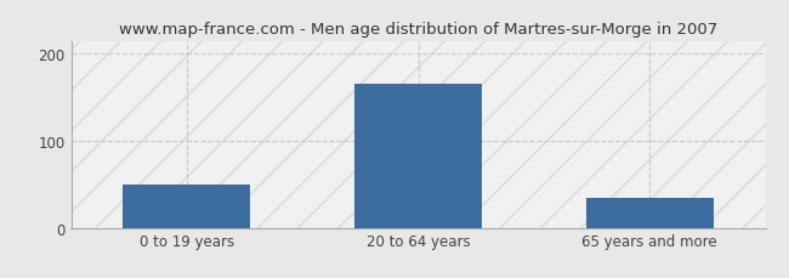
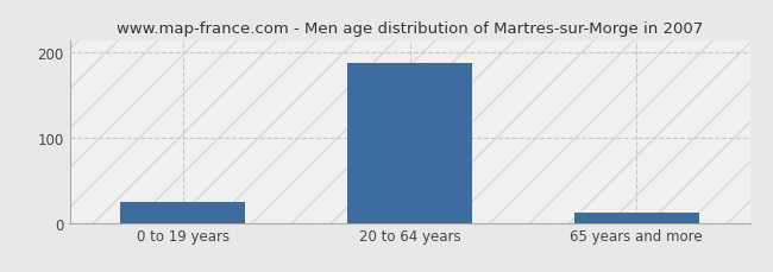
0 to 19 years: 50 -> 24
20 to 64 years: 165 -> 188
65 years and more: 35 -> 12
